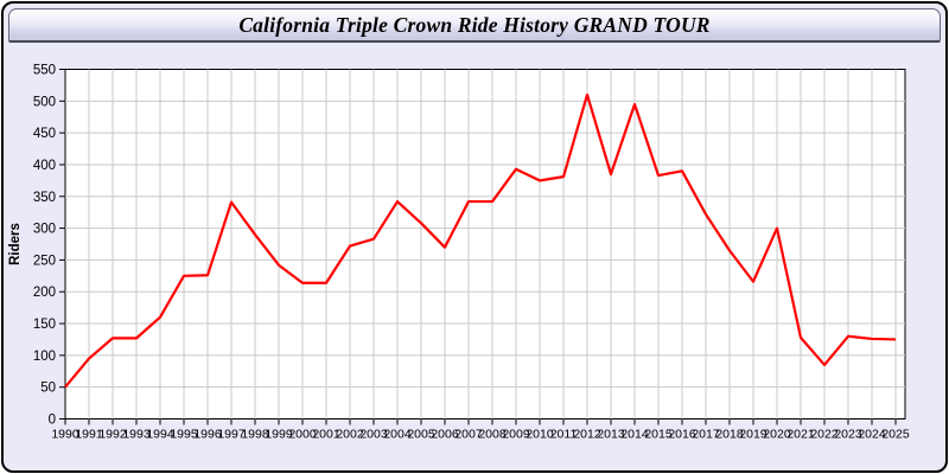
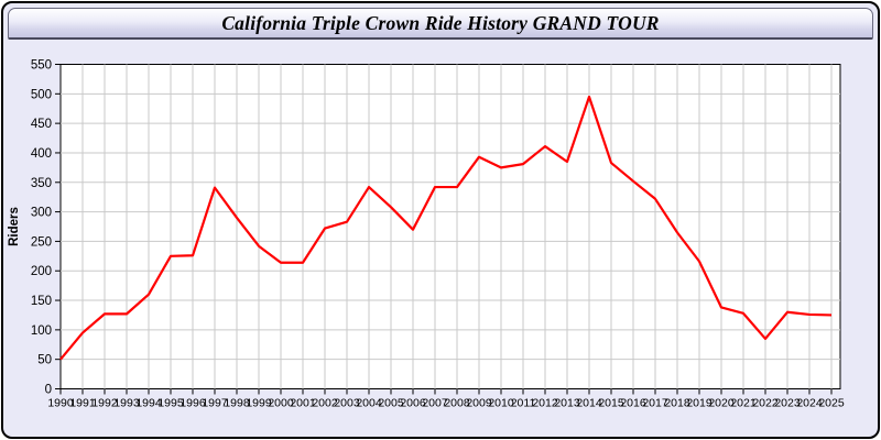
2012: 510 -> 410
2016: 390 -> 350
2020: 300 -> 140
